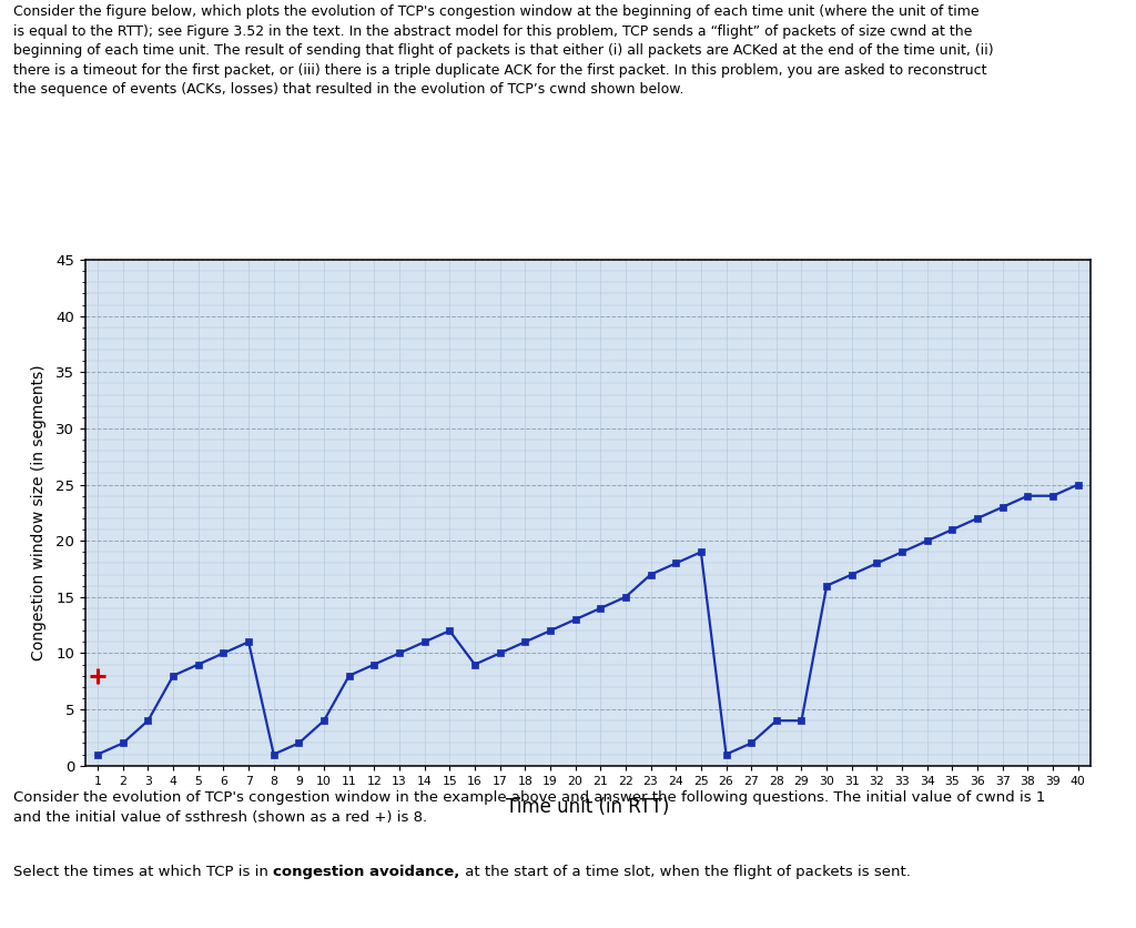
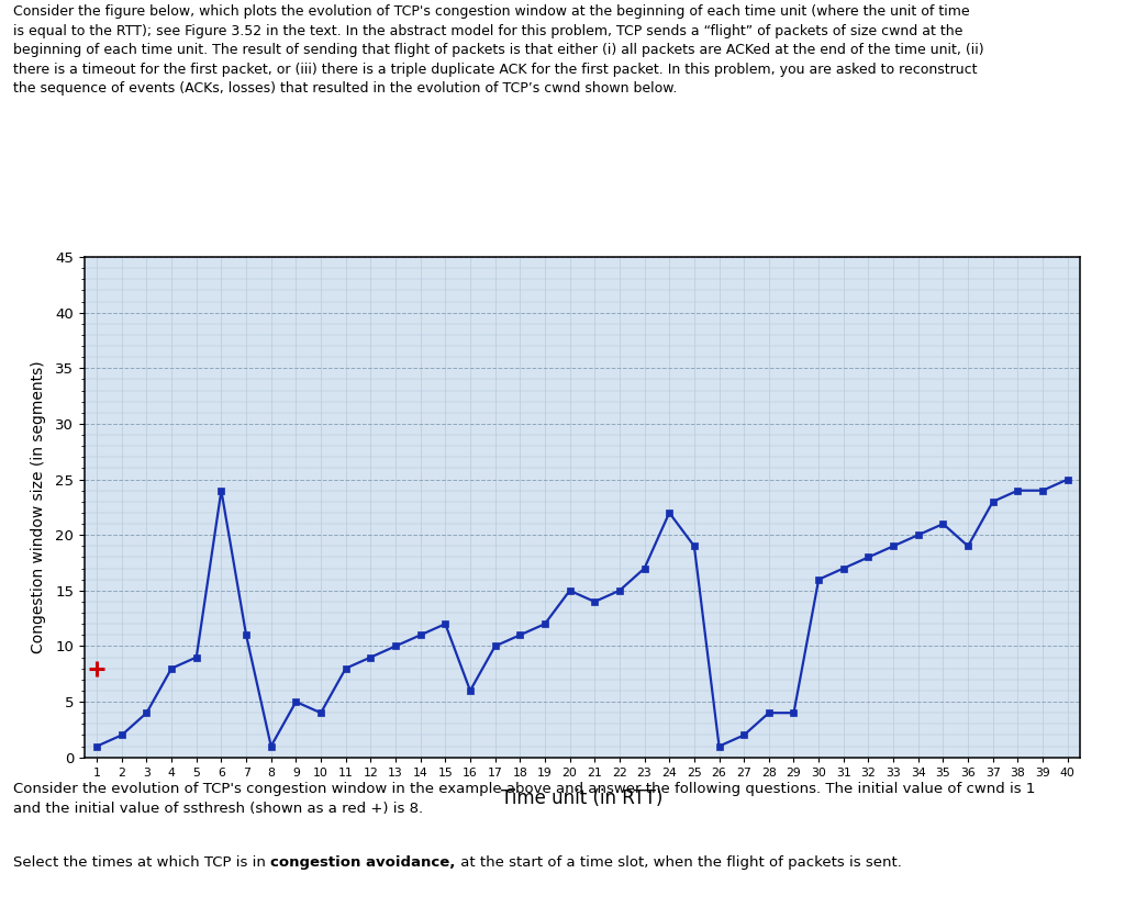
6: 10 -> 24
9: 2 -> 5
16: 9 -> 6
20: 13 -> 15
24: 18 -> 22
36: 22 -> 19
